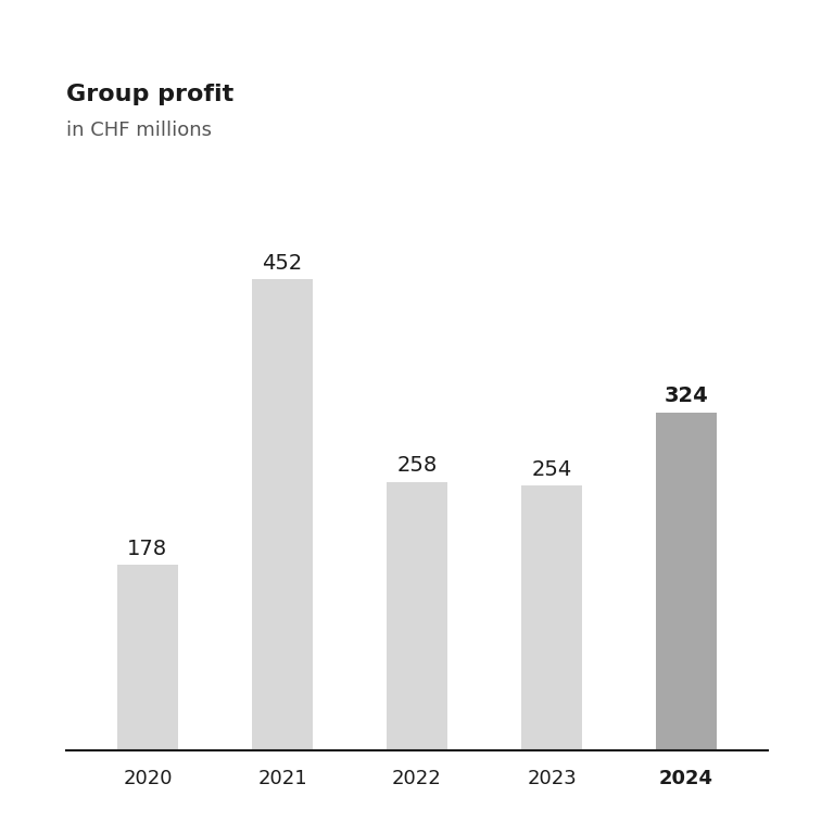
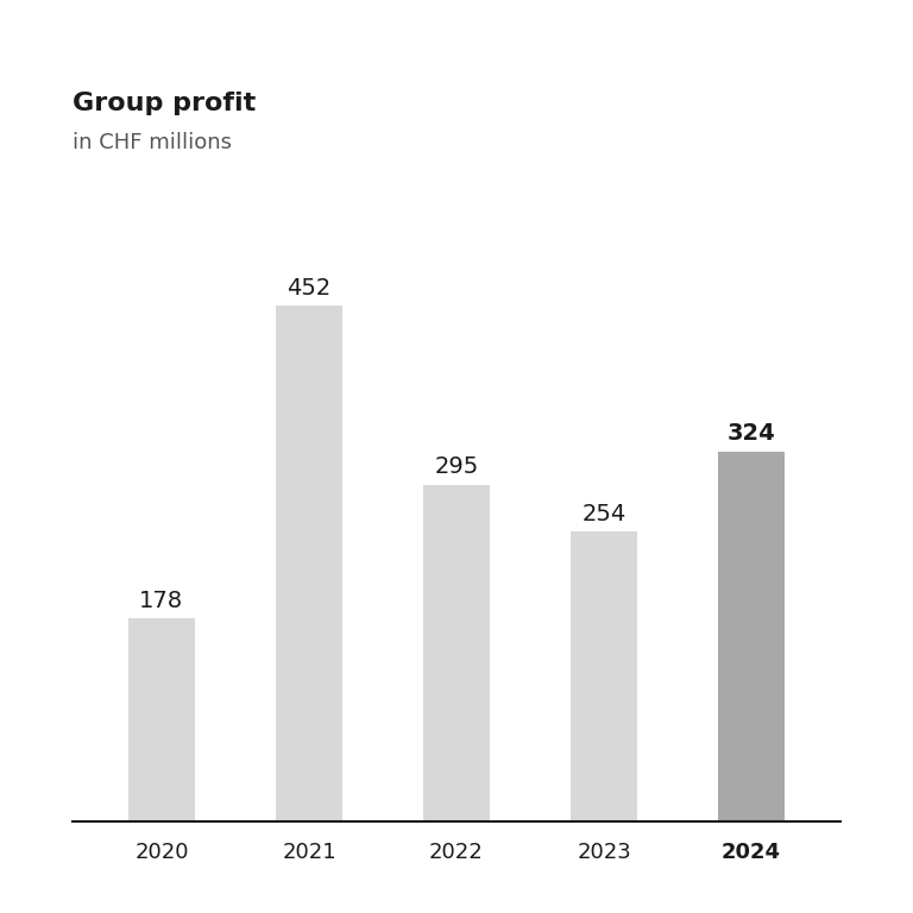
2022: 258 -> 295
